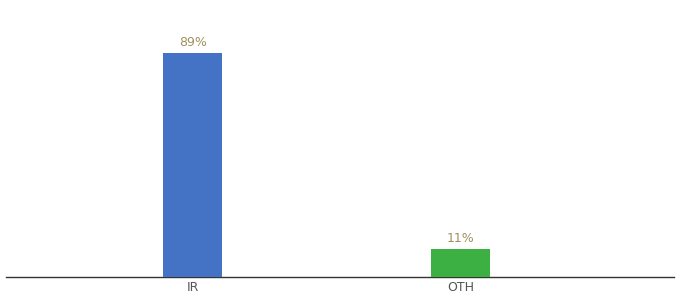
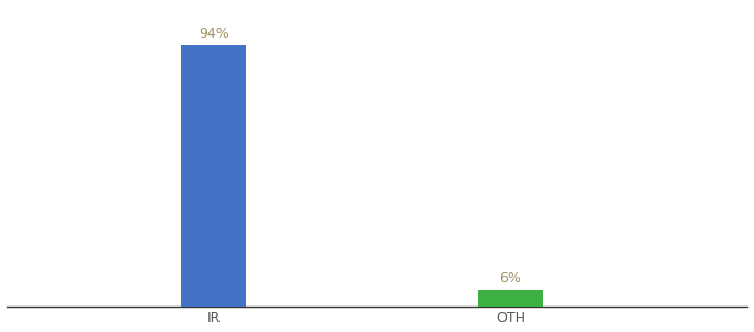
IR: 89% -> 94%
OTH: 11% -> 6%
